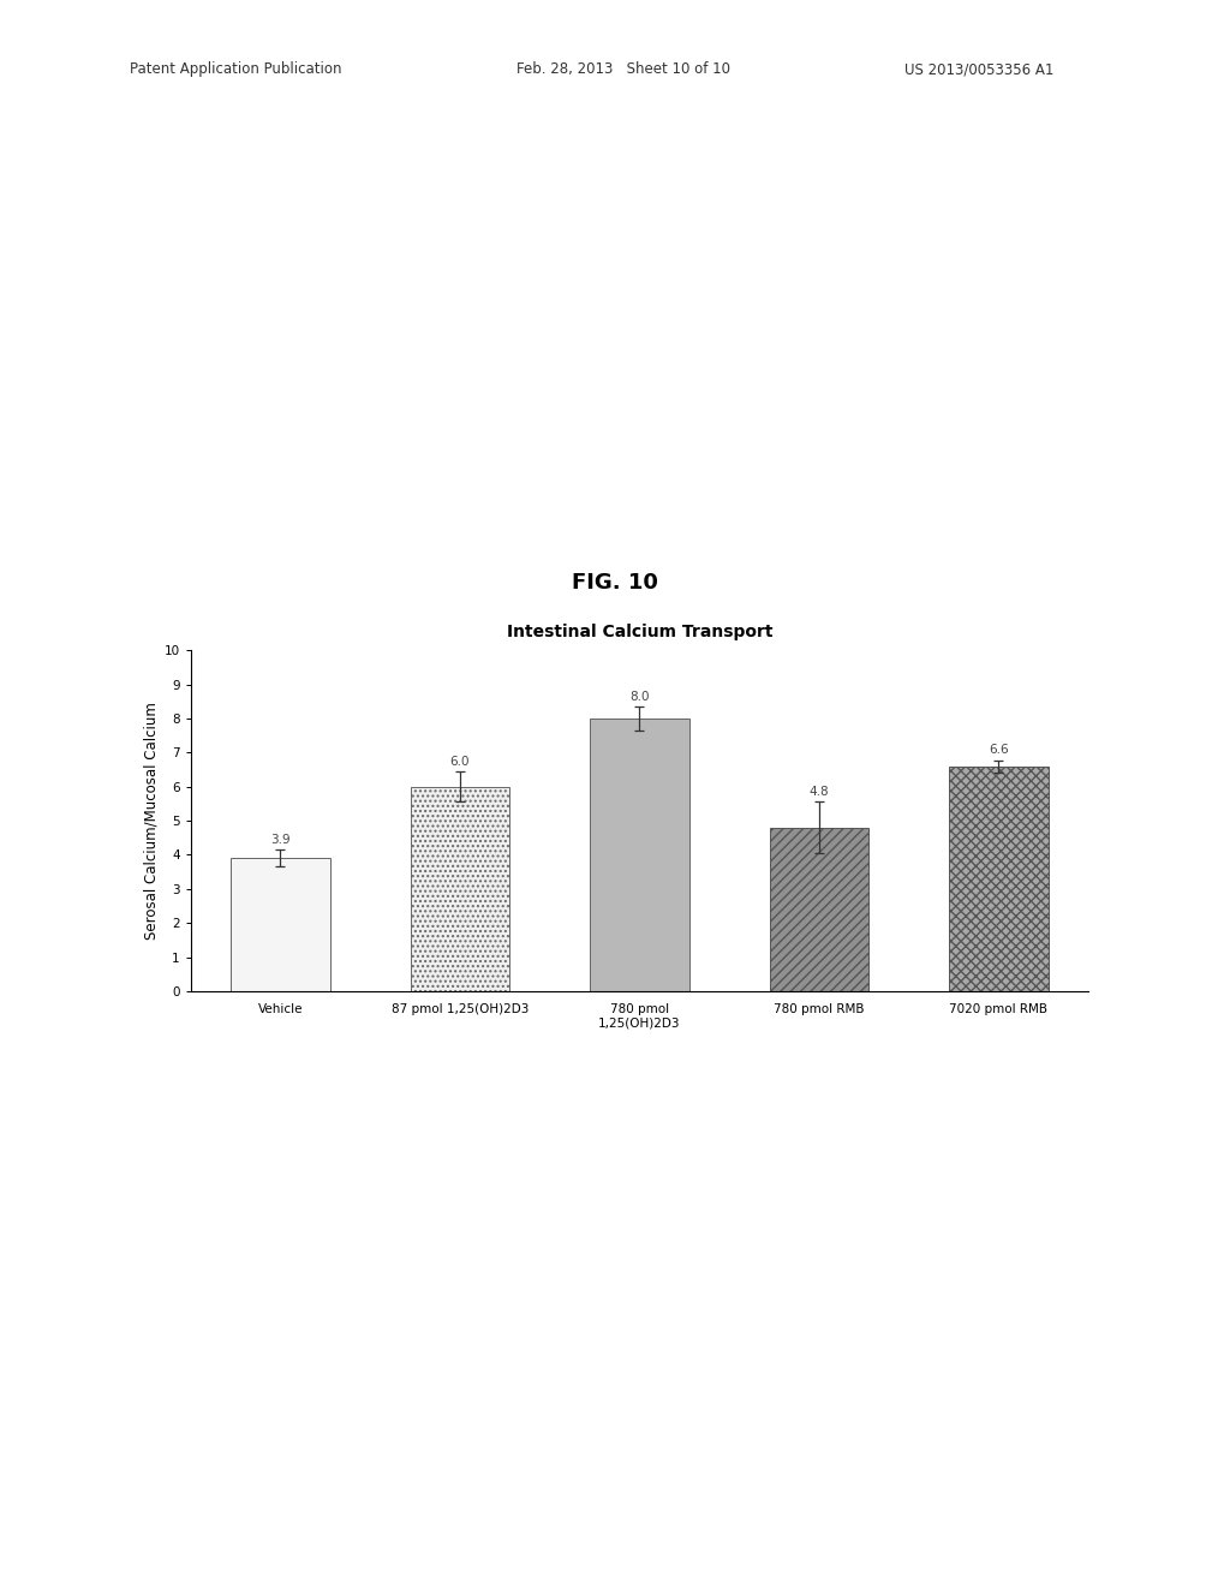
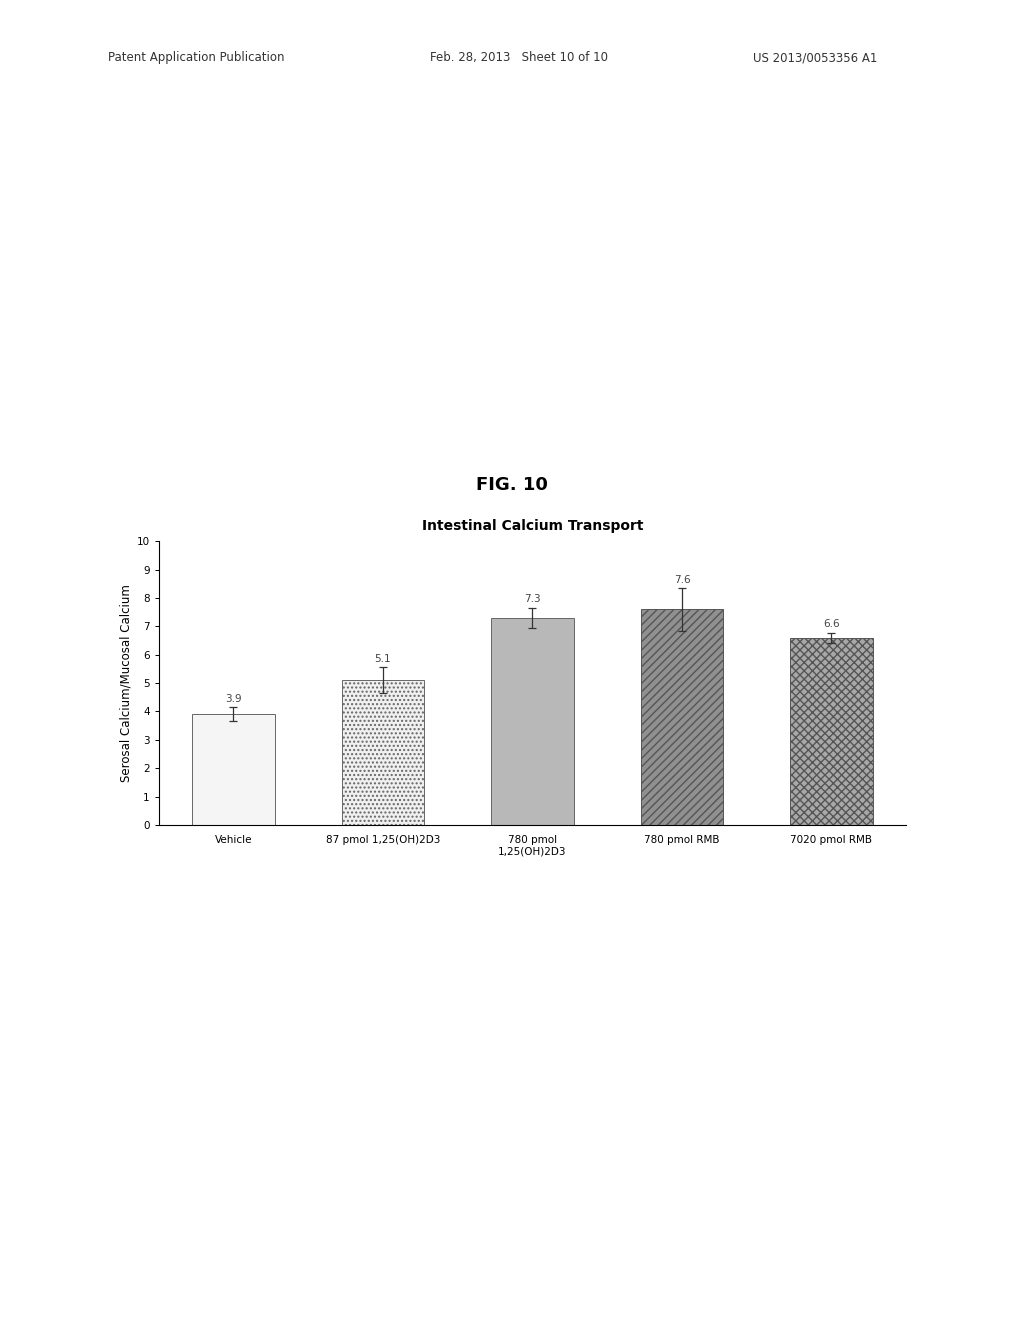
87 pmol 1,25(OH)2D3: 6.0 -> 5.1
780 pmol 1,25(OH)2D3: 8.0 -> 7.3
780 pmol RMB: 4.8 -> 7.6
